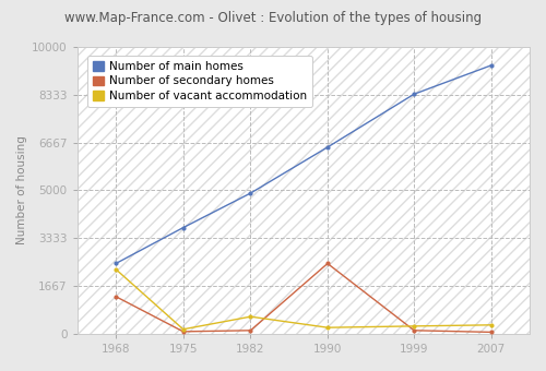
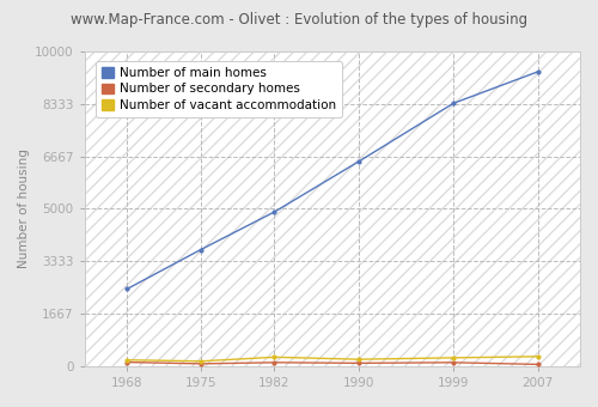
Number of secondary homes/1968: 1300 -> 130
Number of vacant accommodation/1968: 2250 -> 200
Number of vacant accommodation/1982: 600 -> 290
Number of secondary homes/1990: 2450 -> 100
